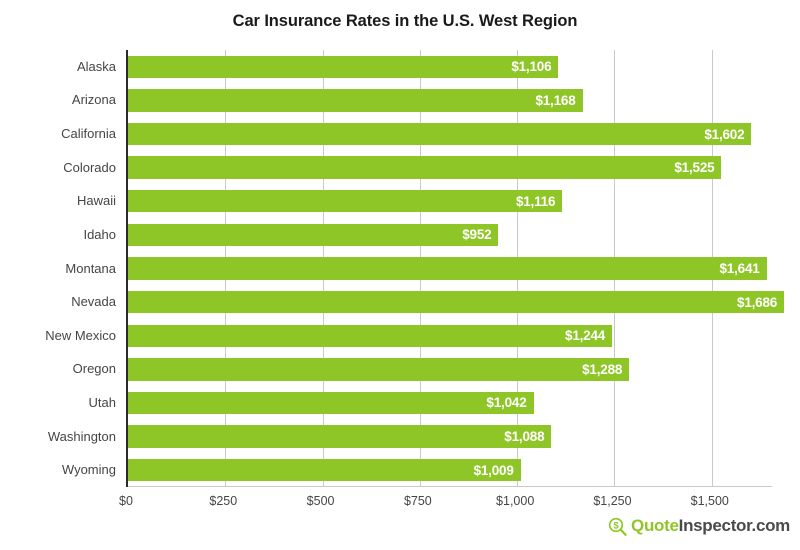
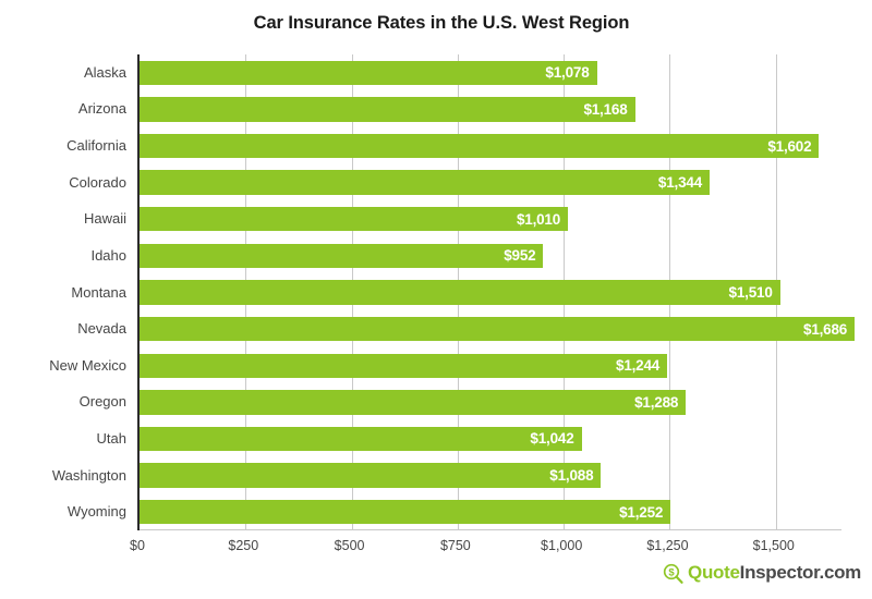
Alaska: $1,106 -> $1,078
Colorado: $1,525 -> $1,344
Hawaii: $1,116 -> $1,010
Montana: $1,641 -> $1,510
Wyoming: $1,009 -> $1,252
